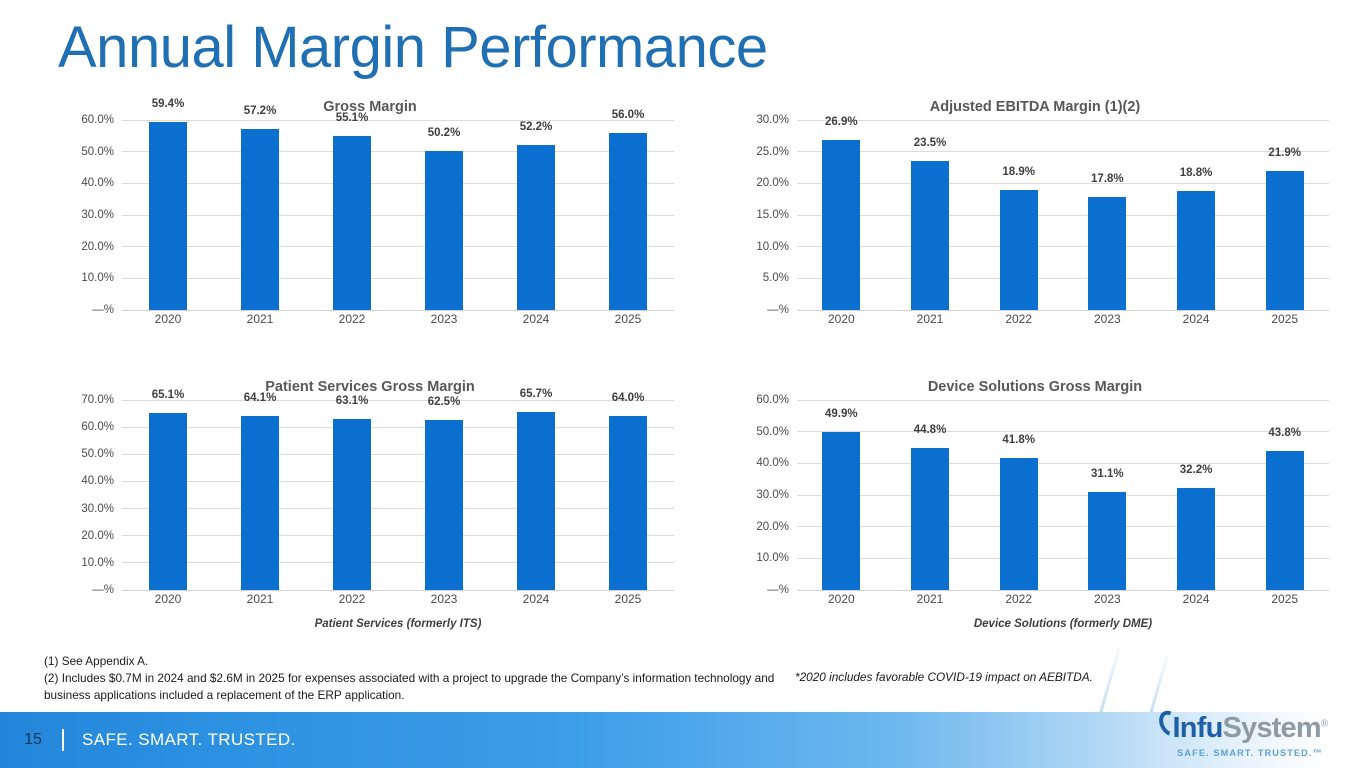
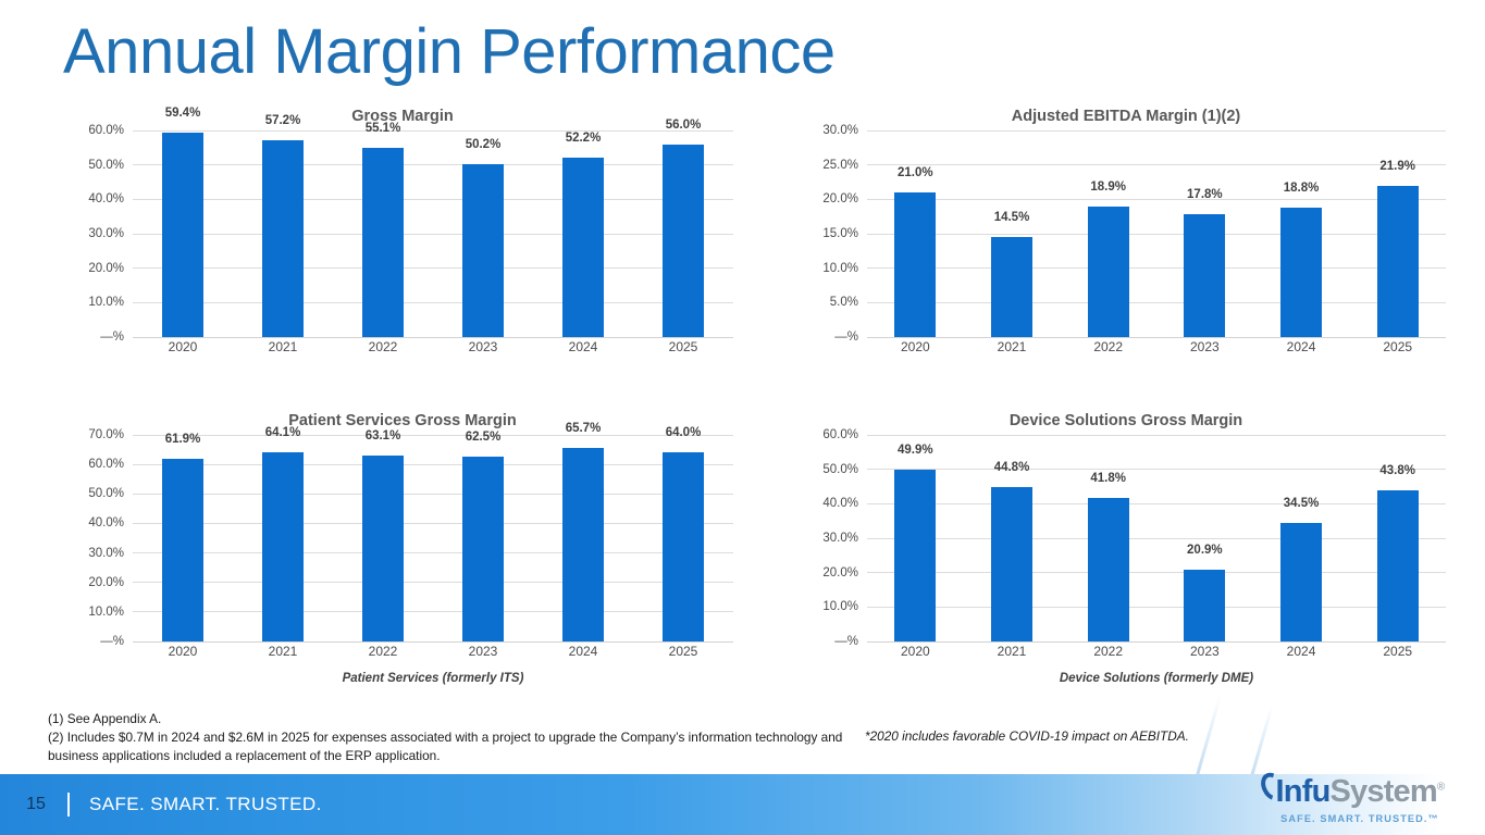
Adjusted EBITDA Margin (1)(2)/2020: 26.9% -> 21.0%
Adjusted EBITDA Margin (1)(2)/2021: 23.5% -> 14.5%
Patient Services Gross Margin/2020: 65.1% -> 61.9%
Device Solutions Gross Margin/2023: 31.1% -> 20.9%
Device Solutions Gross Margin/2024: 32.2% -> 34.5%
